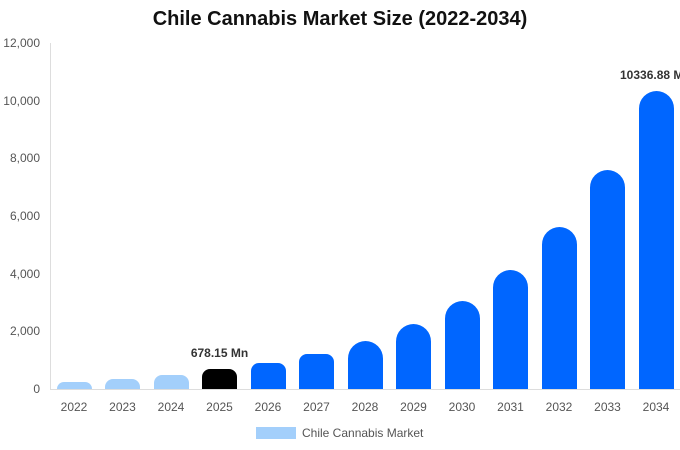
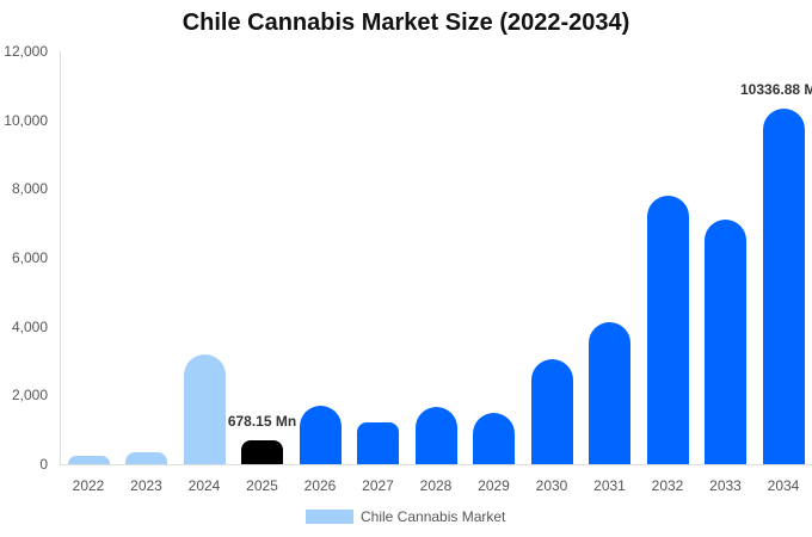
2024: 500 -> 3200
2026: 900 -> 1700
2029: 2200 -> 1500
2032: 5600 -> 7800
2033: 7600 -> 7100
